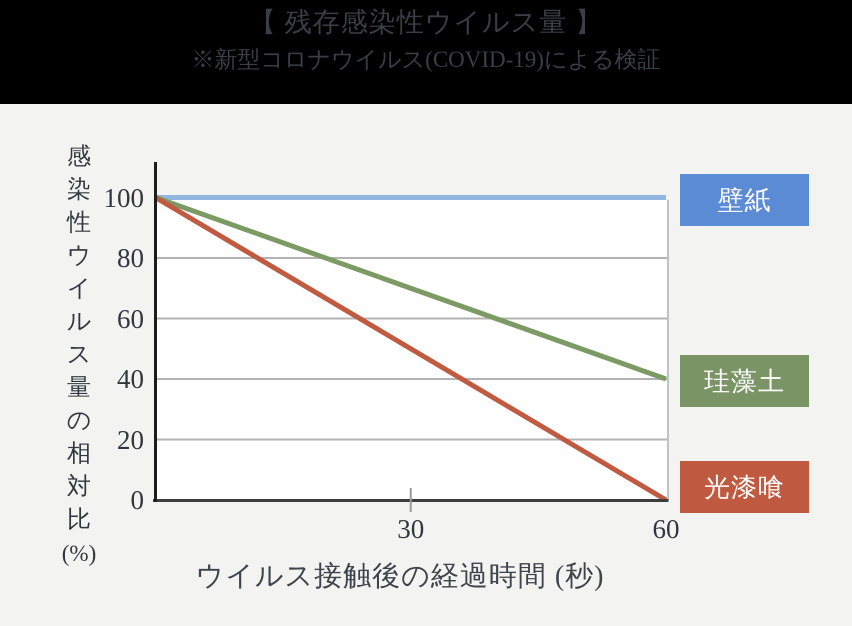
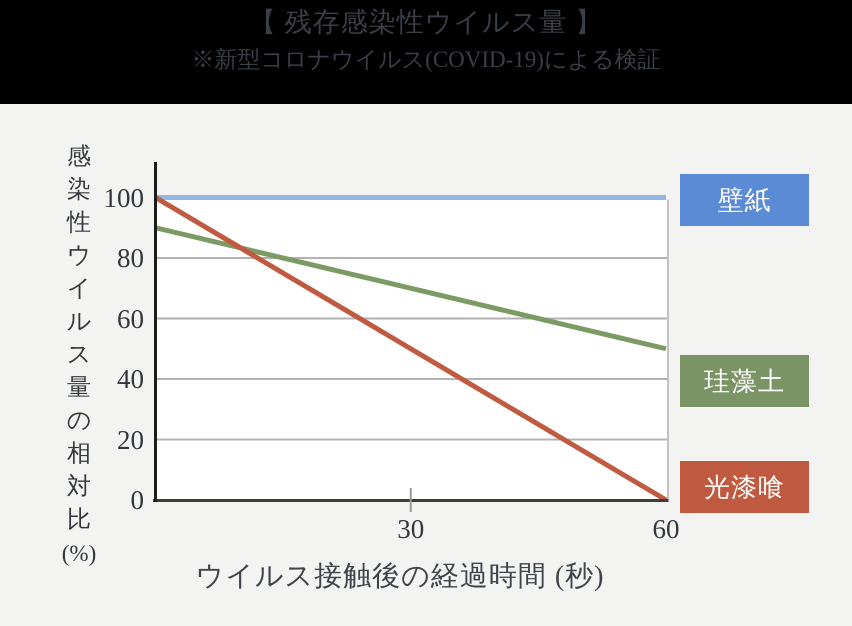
珪藻土/0: 100 -> 90
珪藻土/60: 40 -> 50
